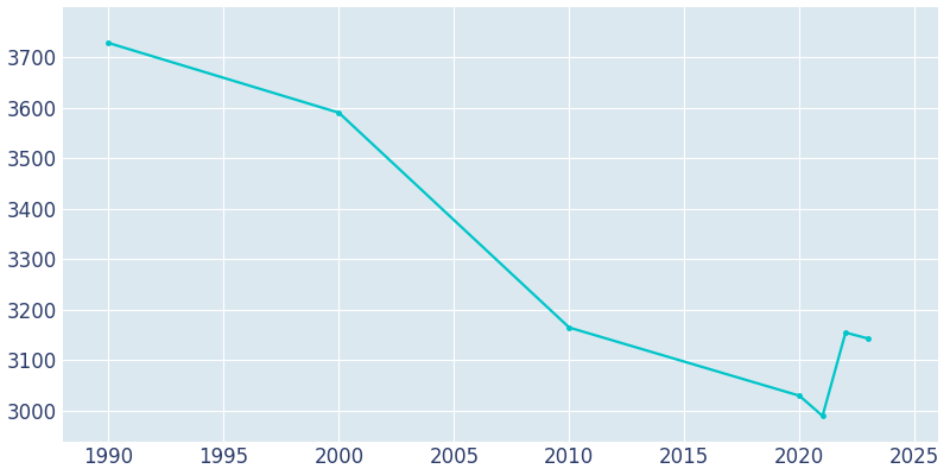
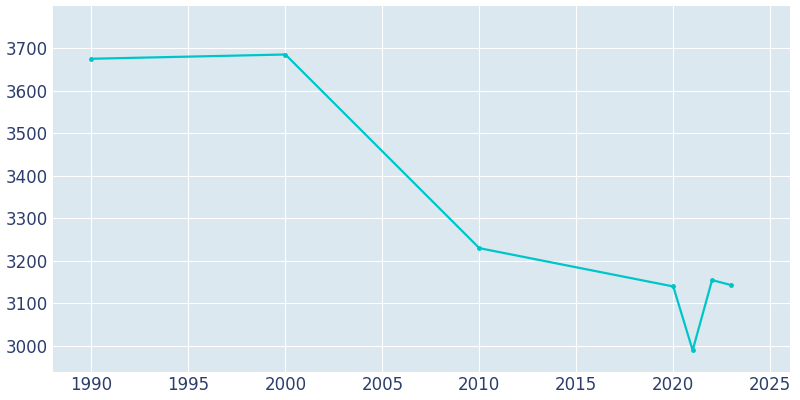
1990: 3728 -> 3675
2000: 3590 -> 3685
2010: 3165 -> 3230
2020: 3030 -> 3140
